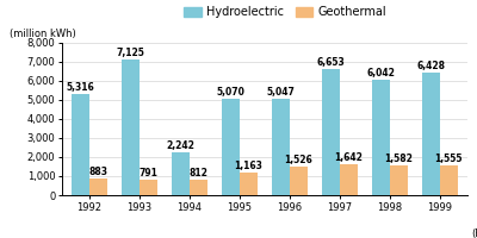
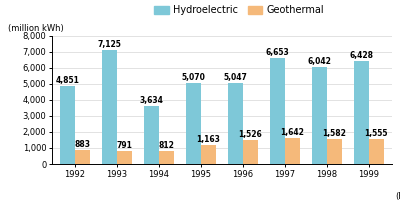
Hydroelectric/1992: 5,316 -> 4,851
Hydroelectric/1994: 2,242 -> 3,634
